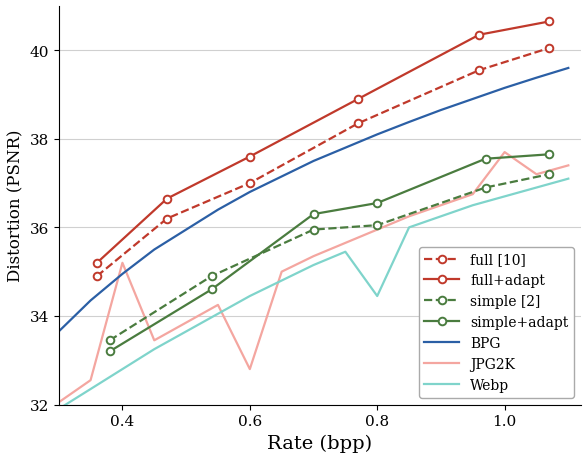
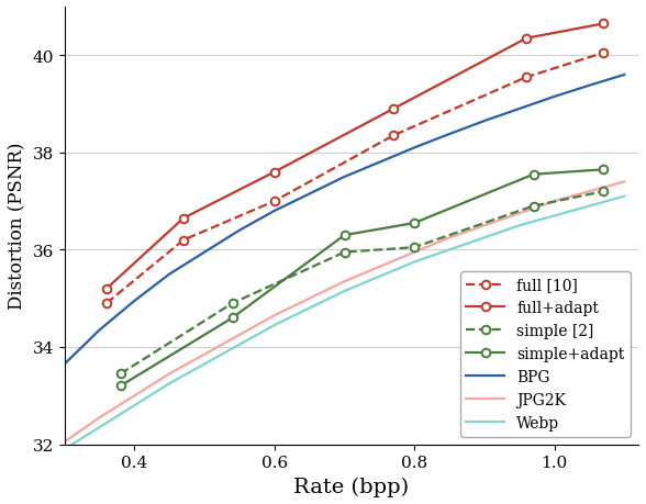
JPG2K/0.4: 35.20 -> 33.00
JPG2K/0.6: 32.80 -> 34.65
Webp/0.8: 34.45 -> 35.75
JPG2K/1.0: 37.70 -> 37.00
